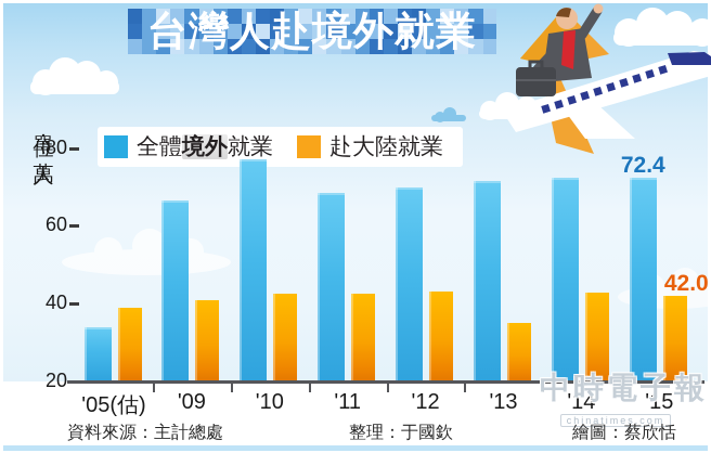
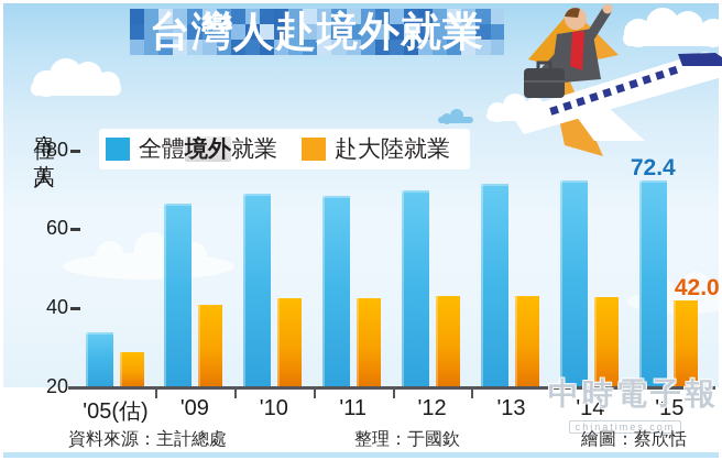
赴大陸就業/'05(估): 39 -> 29
全體境外就業/'10: 77 -> 69
赴大陸就業/'13: 35 -> 43
